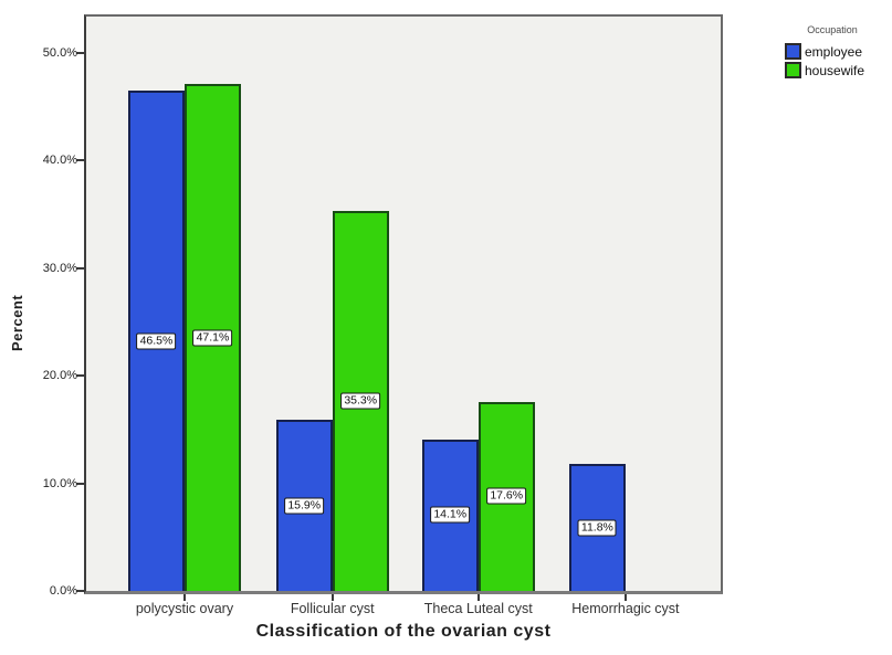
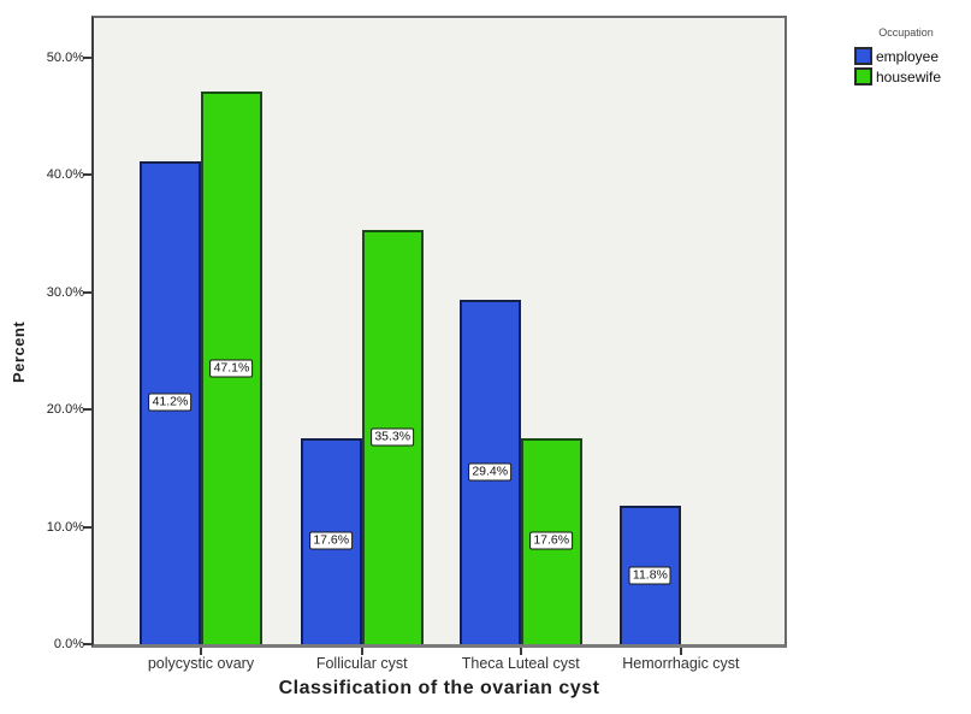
employee/polycystic ovary: 46.5% -> 41.2%
employee/Follicular cyst: 15.9% -> 17.6%
employee/Theca Luteal cyst: 14.1% -> 29.4%
